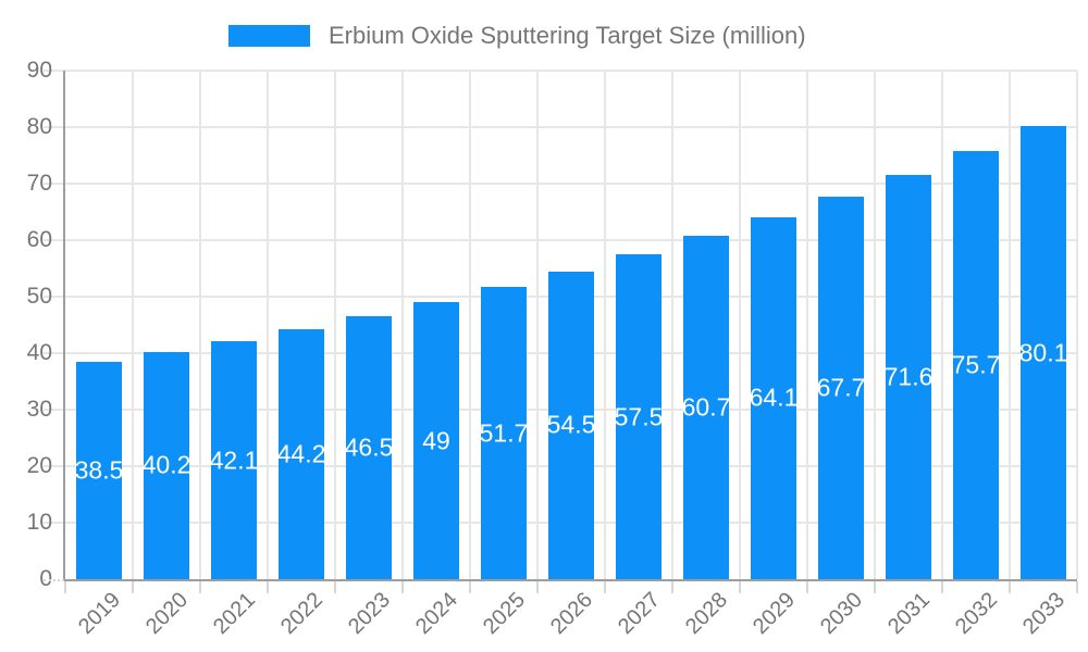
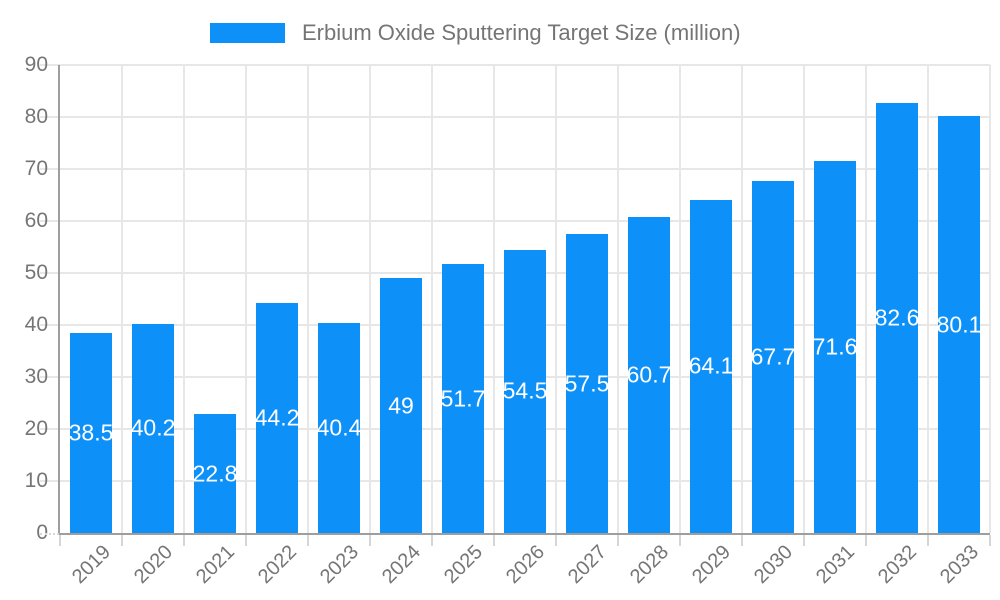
2021: 42.1 -> 22.8
2023: 46.5 -> 40.4
2032: 75.7 -> 82.6
